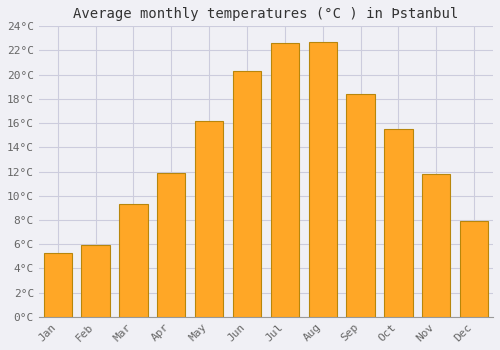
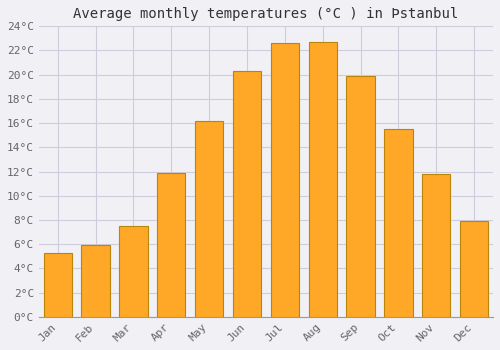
Mar: 9.3°C -> 7.5°C
Sep: 18.4°C -> 19.9°C
